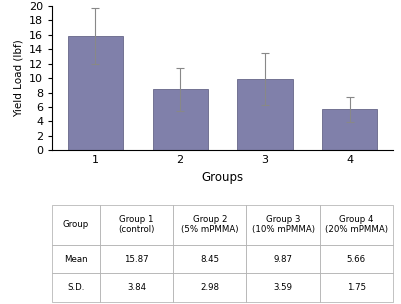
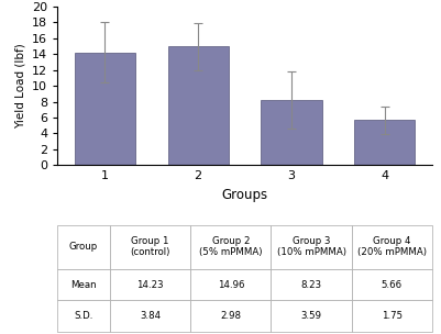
1: 15.87 -> 14.23
2: 8.45 -> 14.96
3: 9.87 -> 8.23
